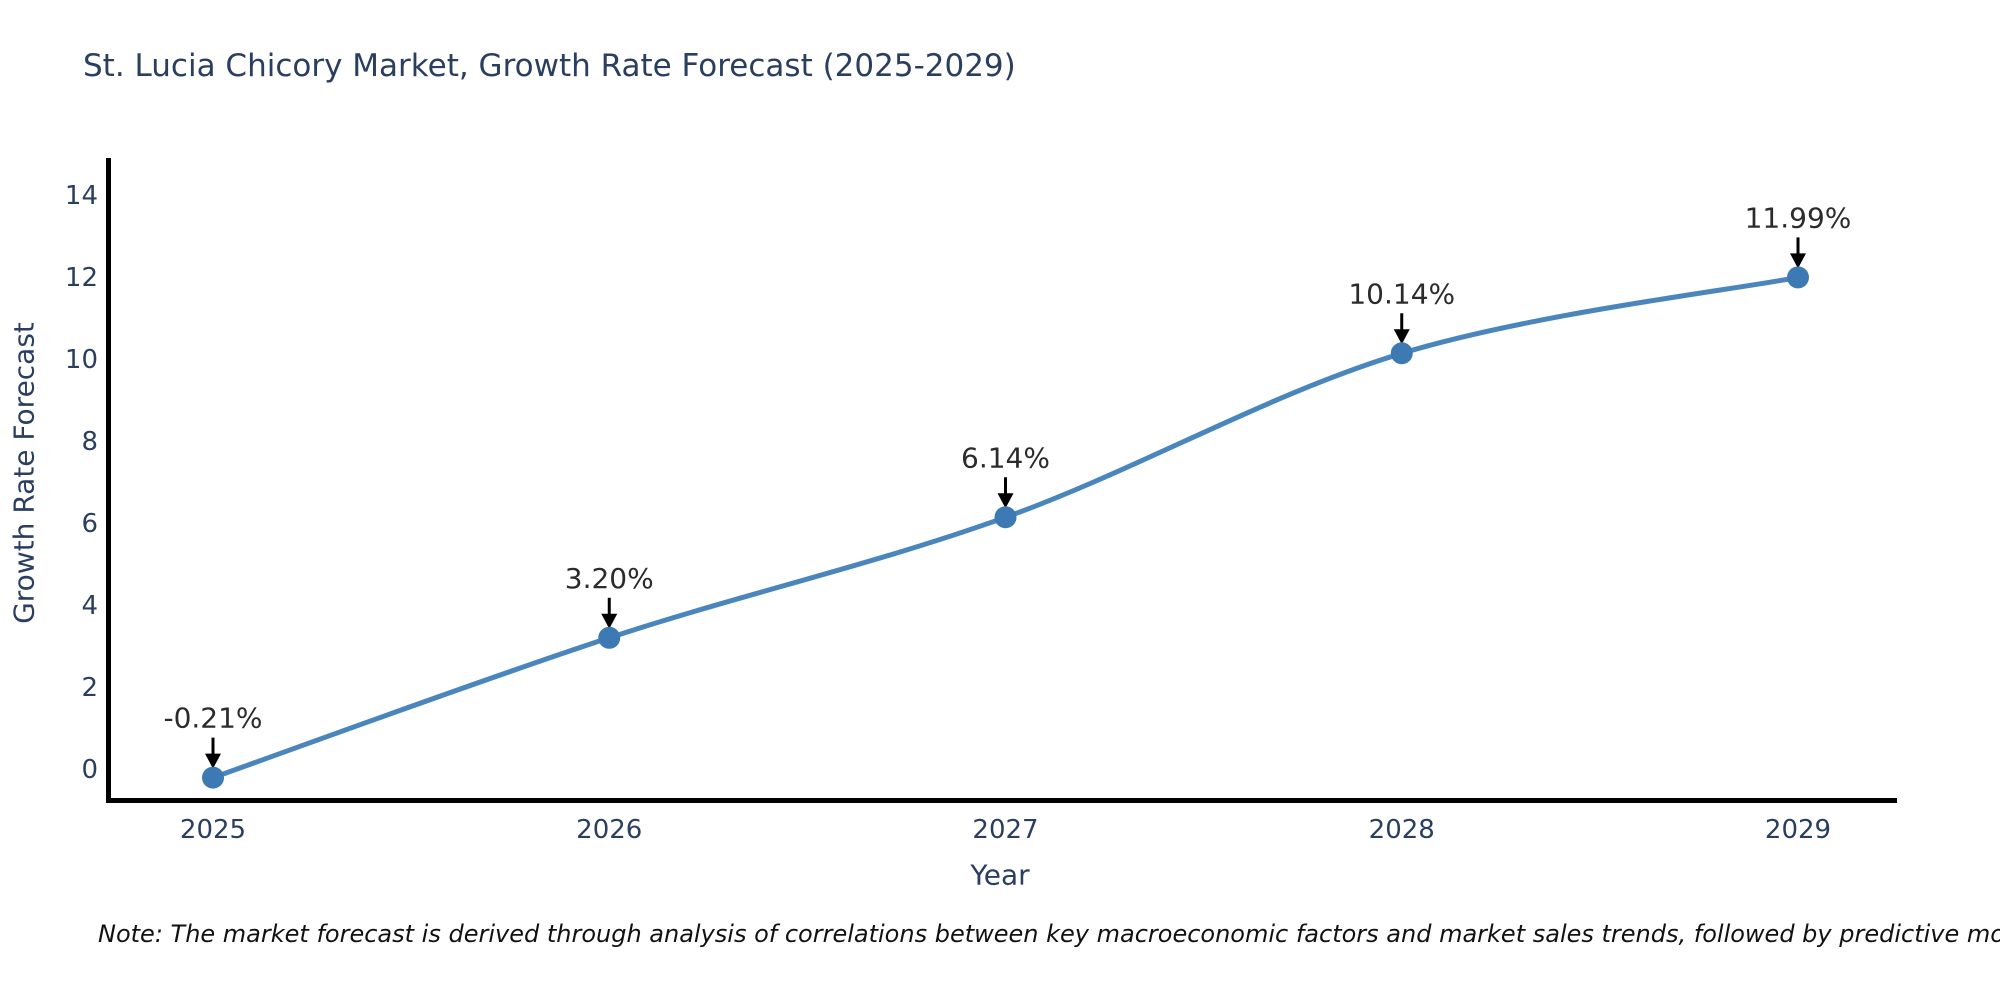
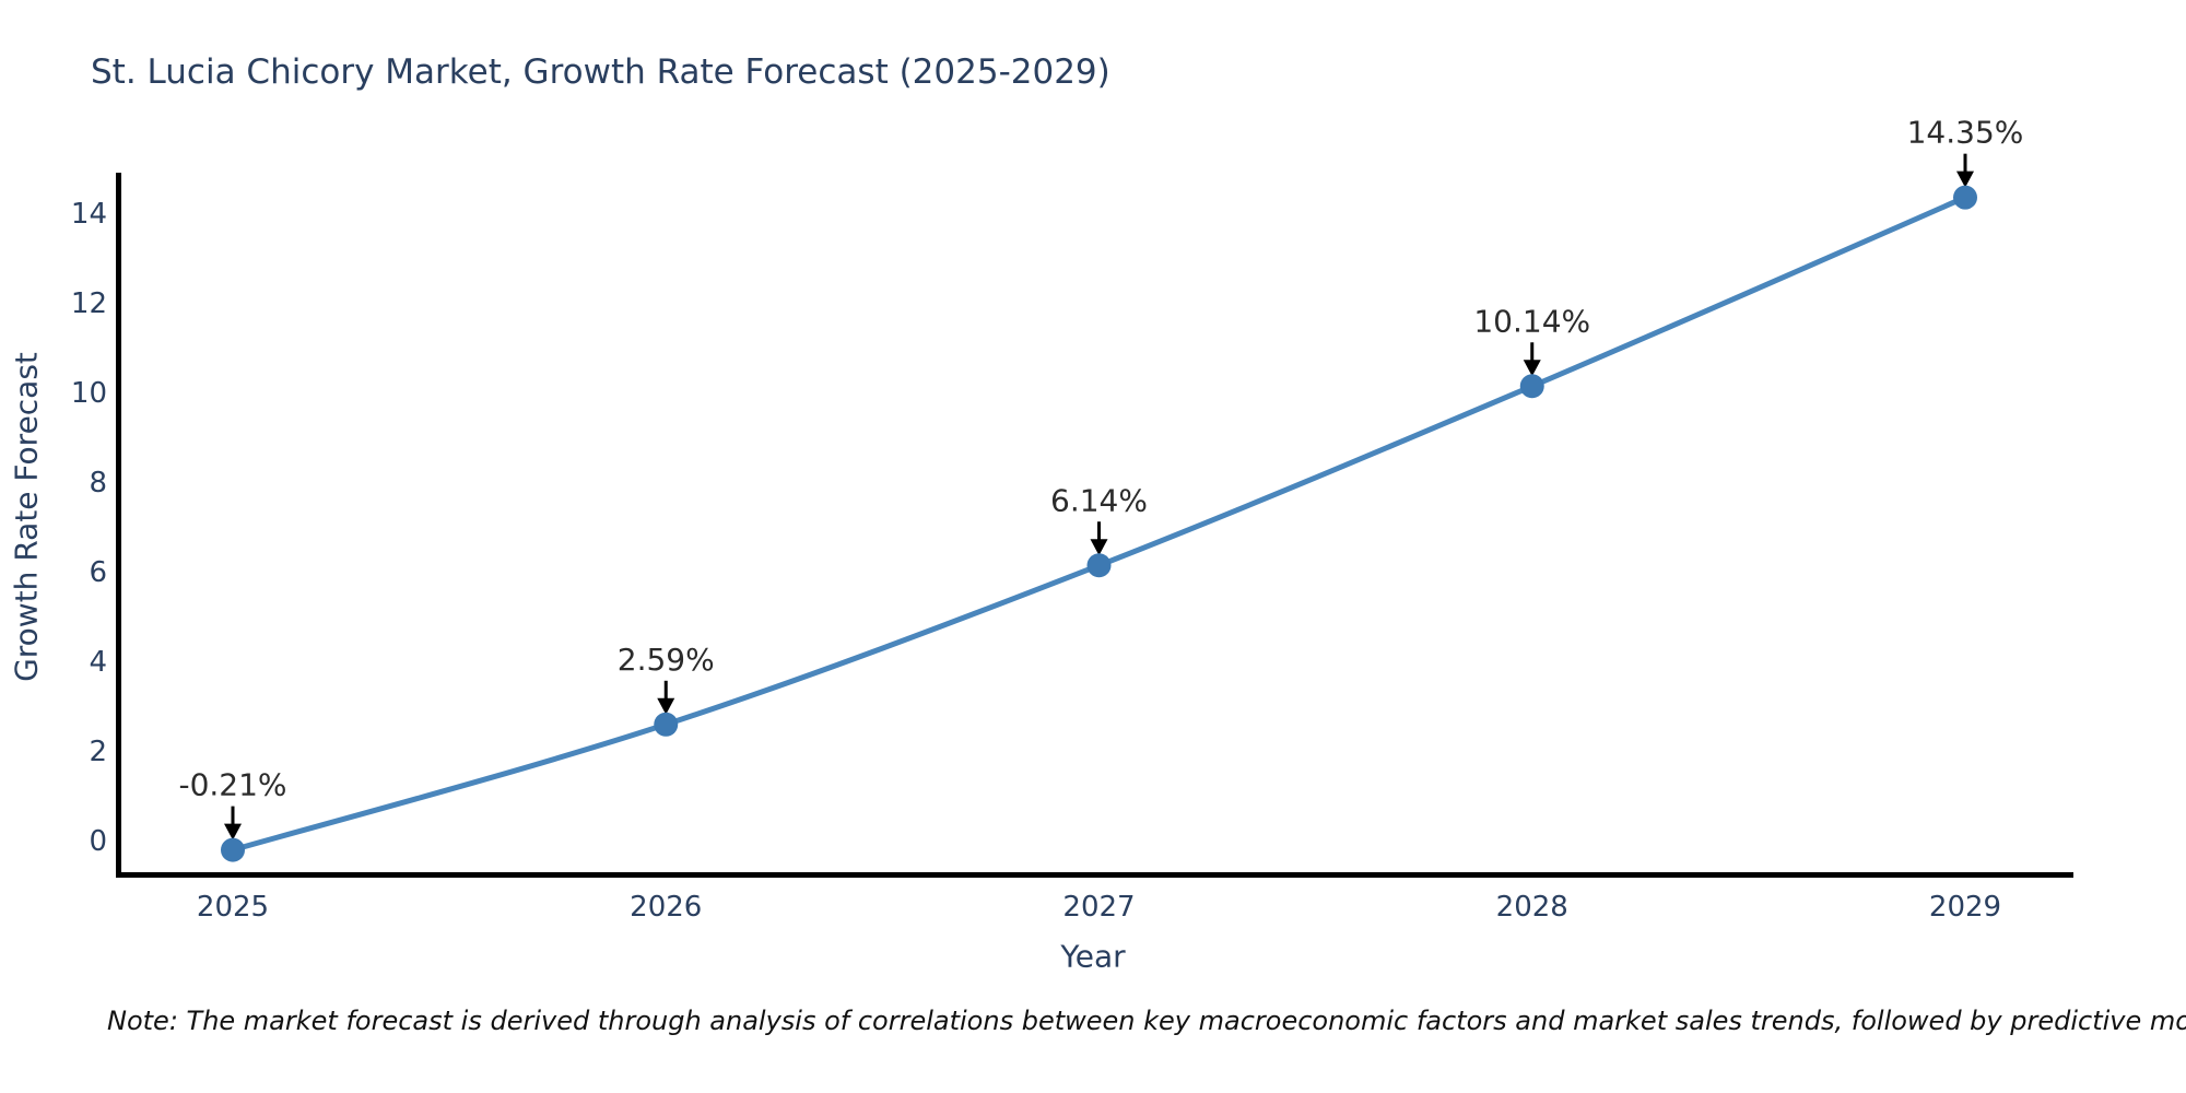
2026: 3.20% -> 2.59%
2029: 11.99% -> 14.35%
